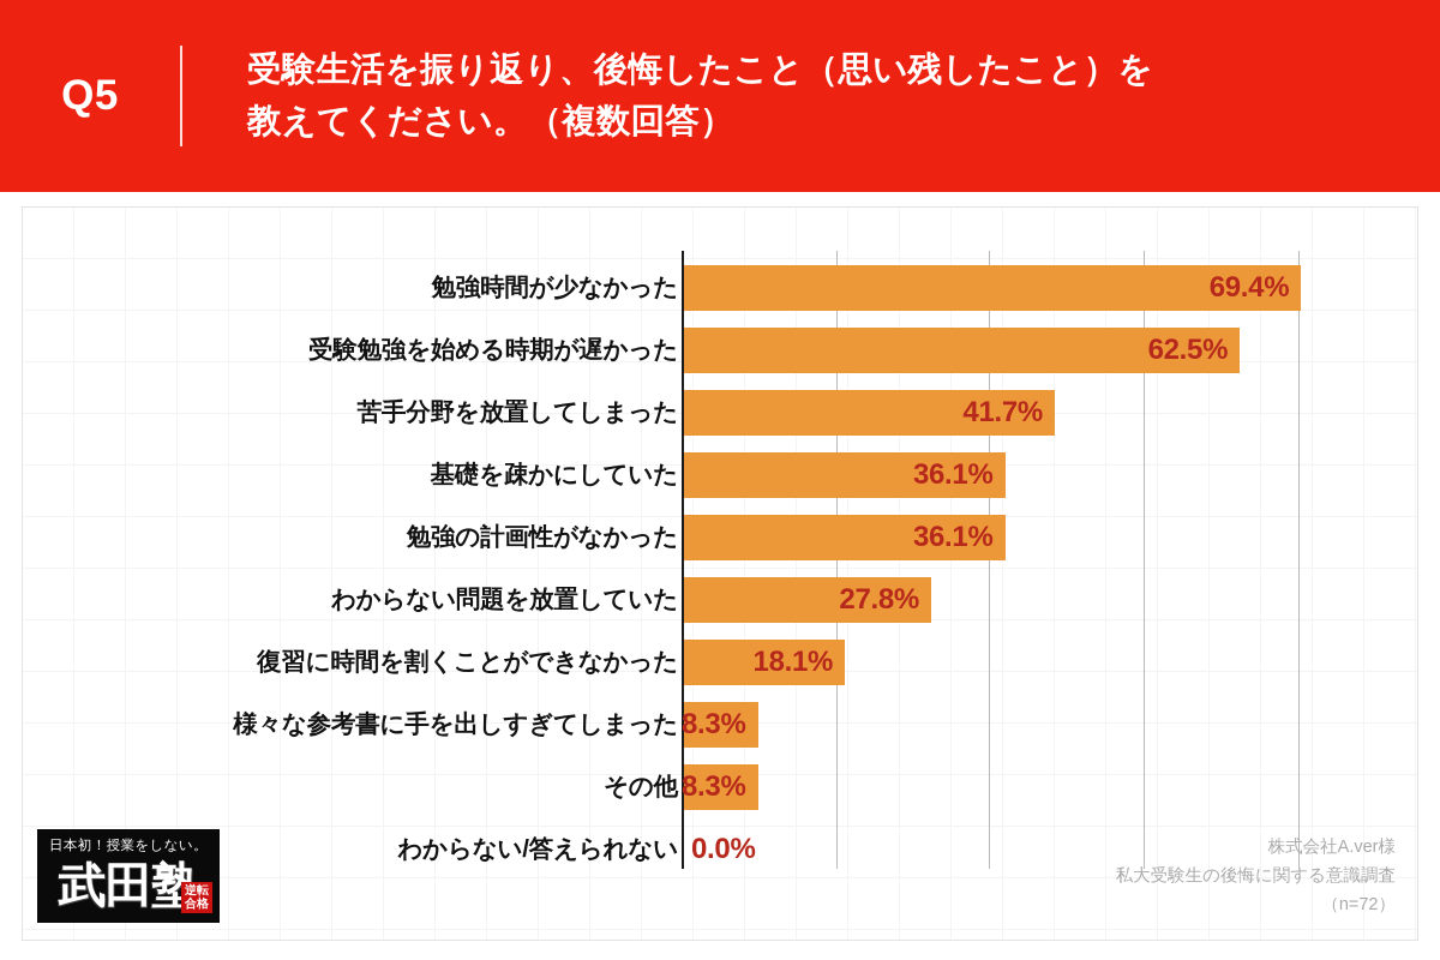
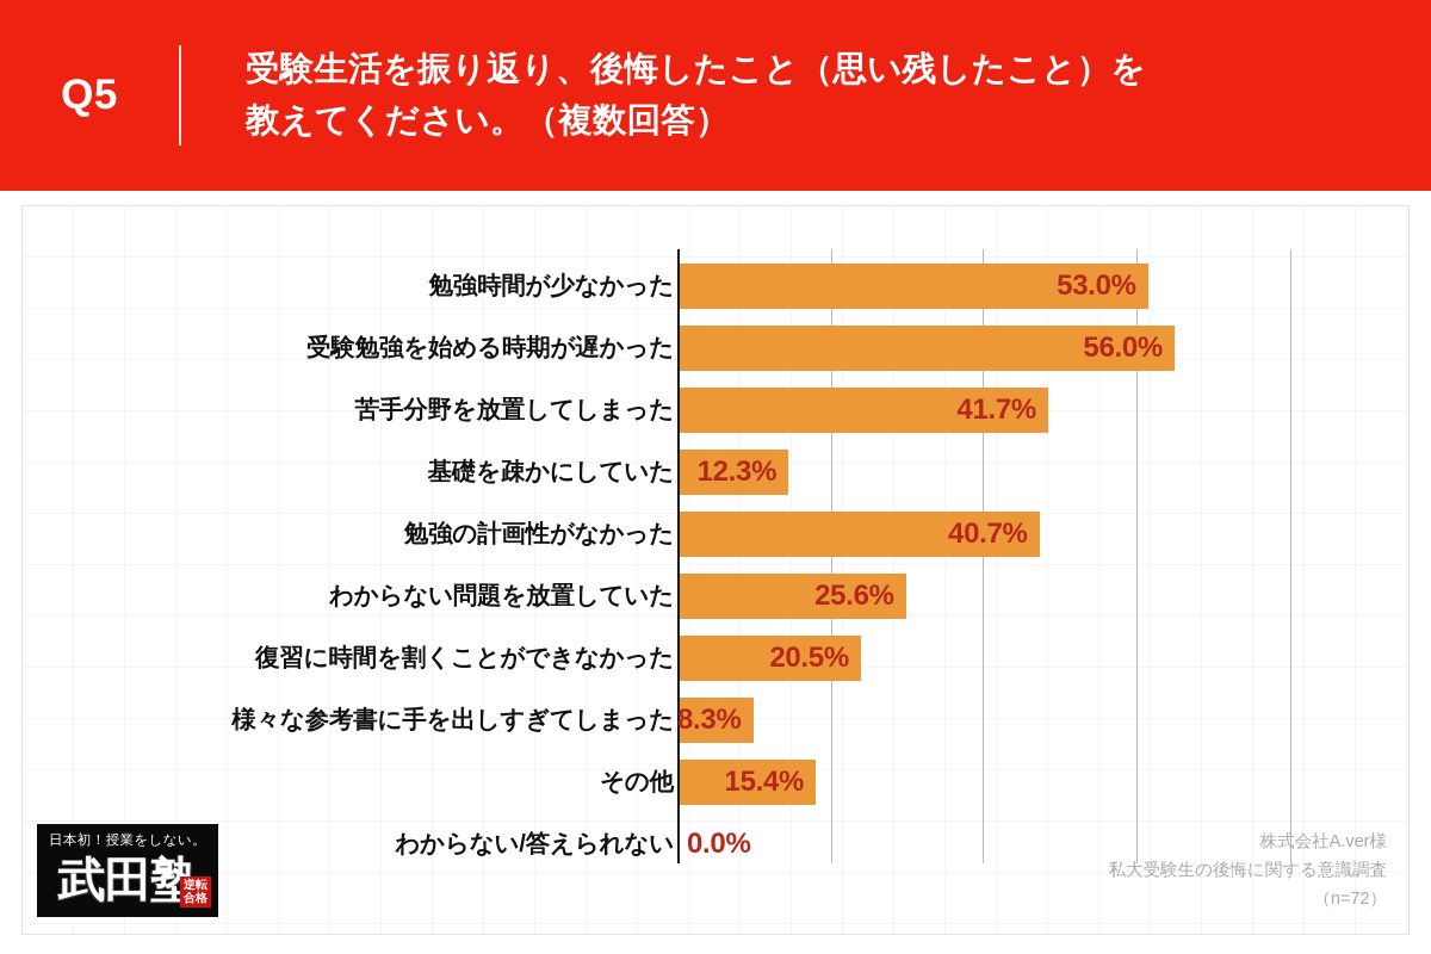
勉強時間が少なかった: 69.4% -> 53.0%
受験勉強を始める時期が遅かった: 62.5% -> 56.0%
基礎を疎かにしていた: 36.1% -> 12.3%
勉強の計画性がなかった: 36.1% -> 40.7%
わからない問題を放置していた: 27.8% -> 25.6%
復習に時間を割くことができなかった: 18.1% -> 20.5%
その他: 8.3% -> 15.4%
